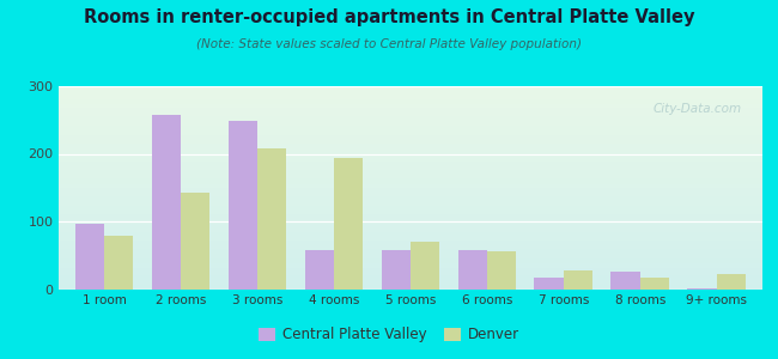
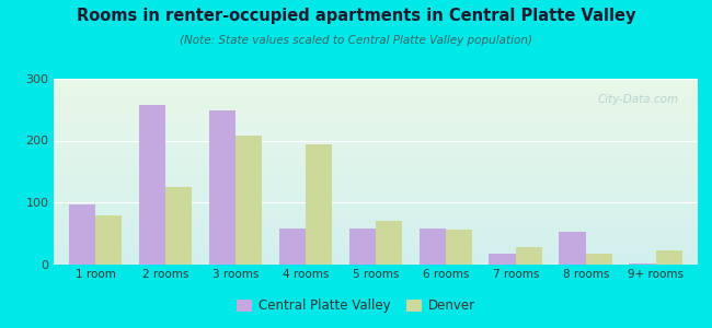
Denver/2 rooms: 143 -> 124
Central Platte Valley/8 rooms: 25 -> 52
